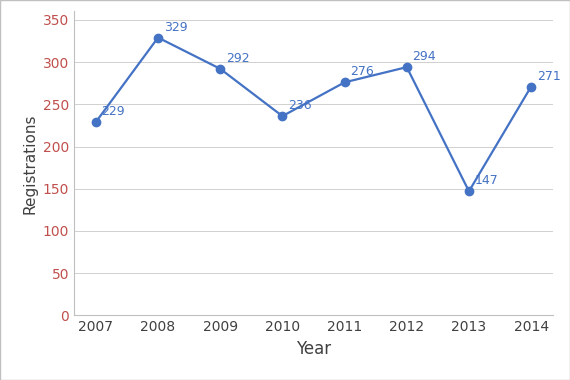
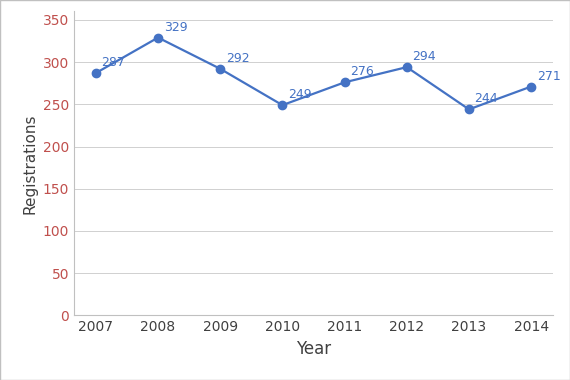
2007: 229 -> 287
2010: 236 -> 249
2013: 147 -> 244
